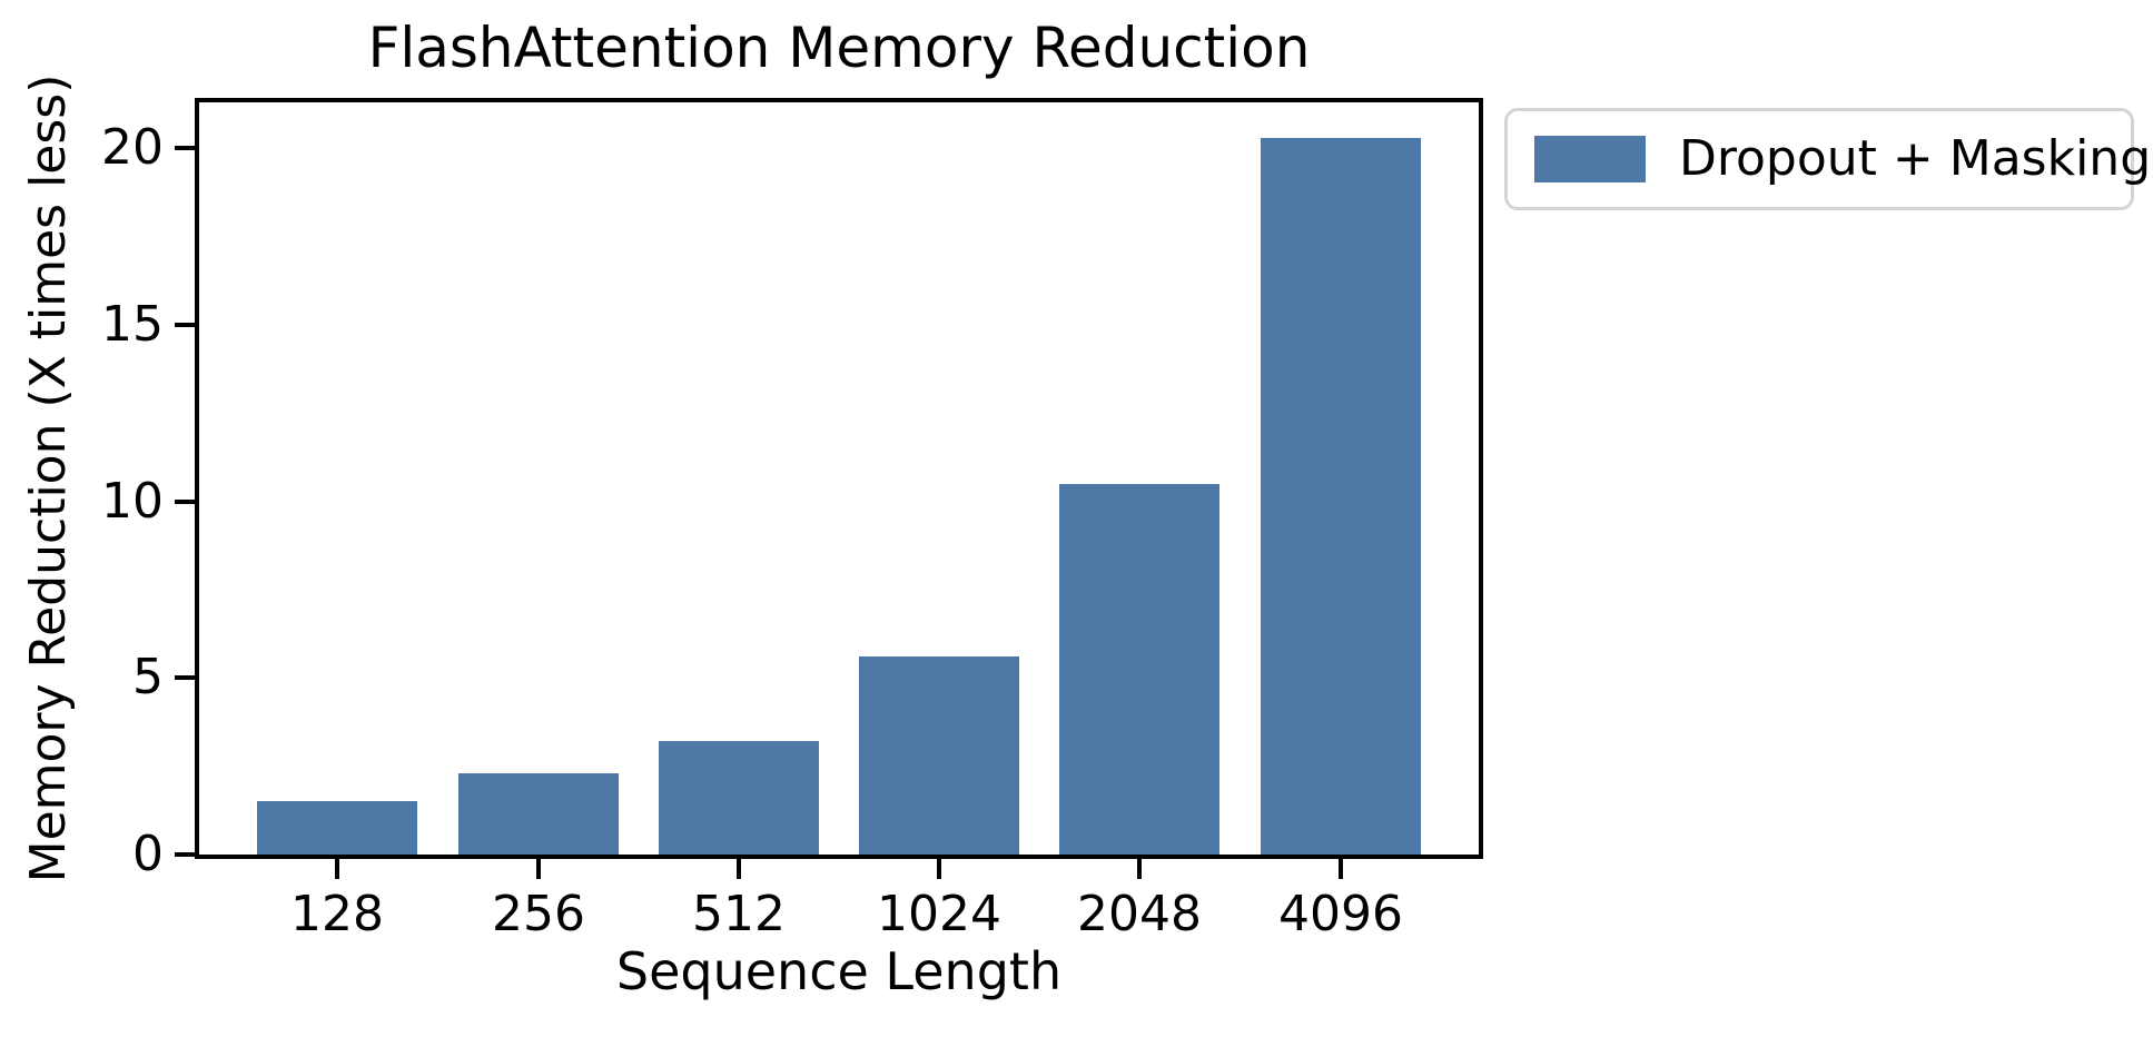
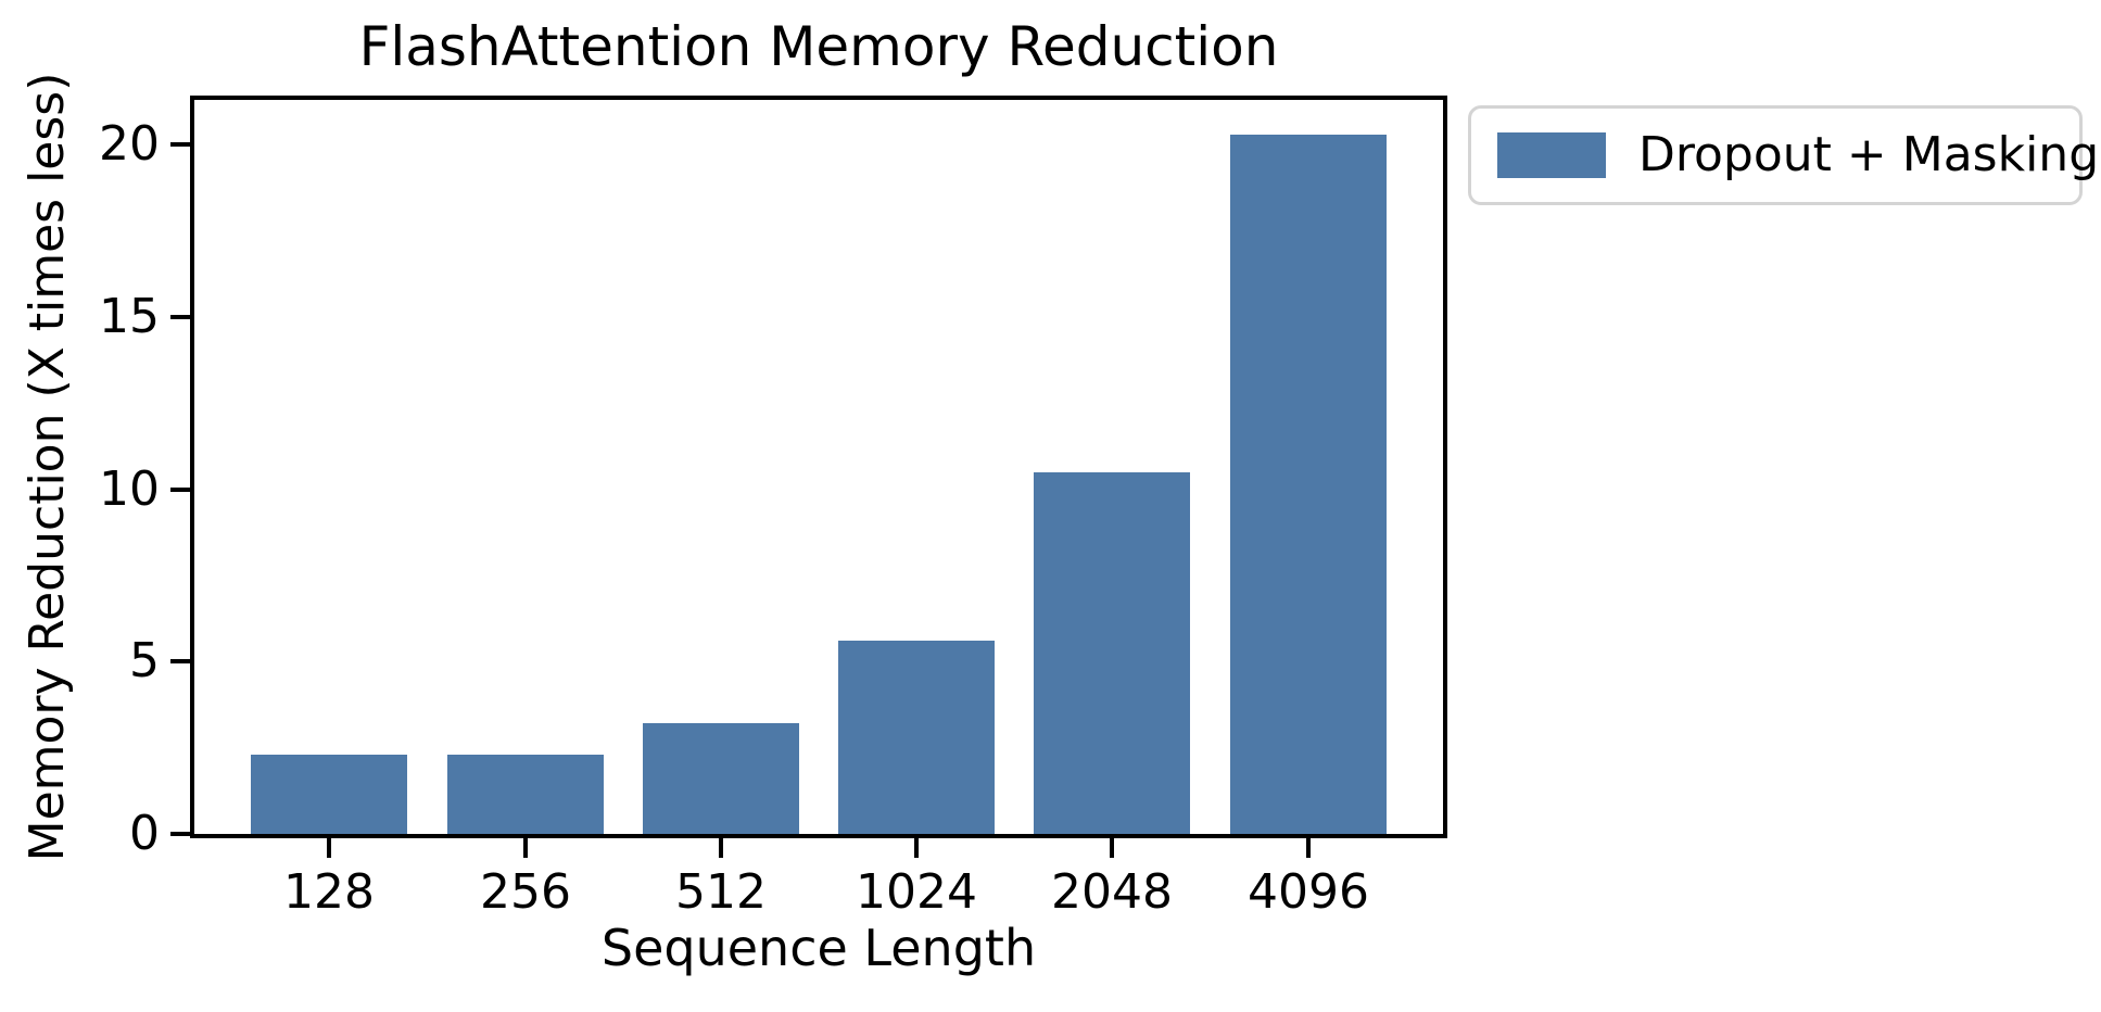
128: 1.5 -> 2.3
